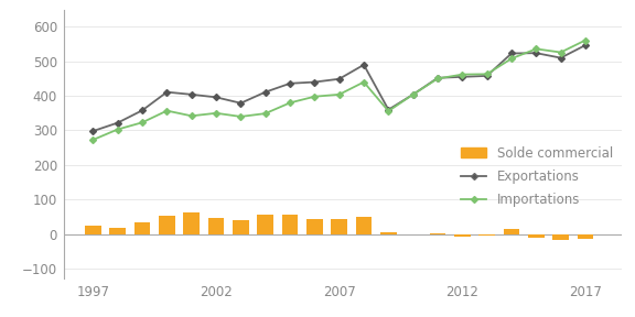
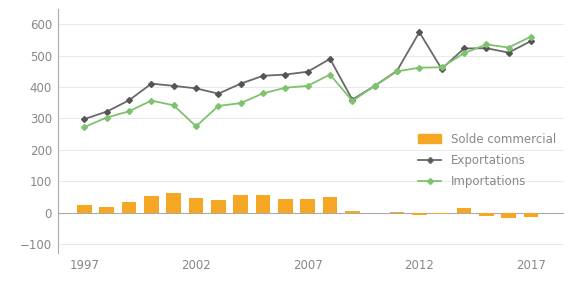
Importations/2002: 350 -> 275
Exportations/2012: 455 -> 575
